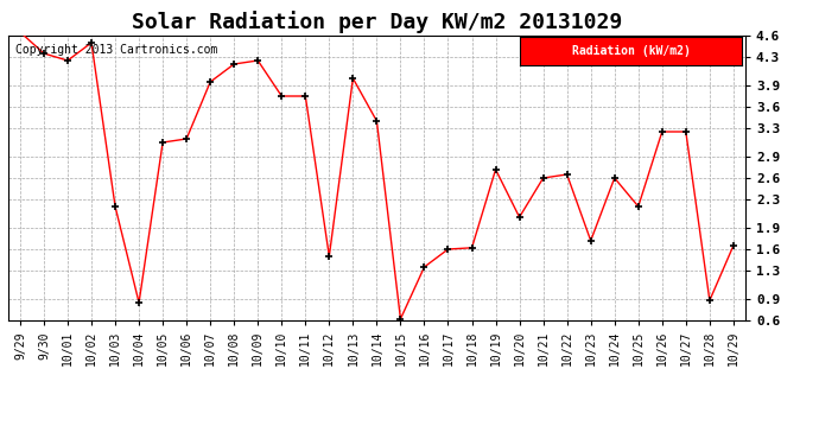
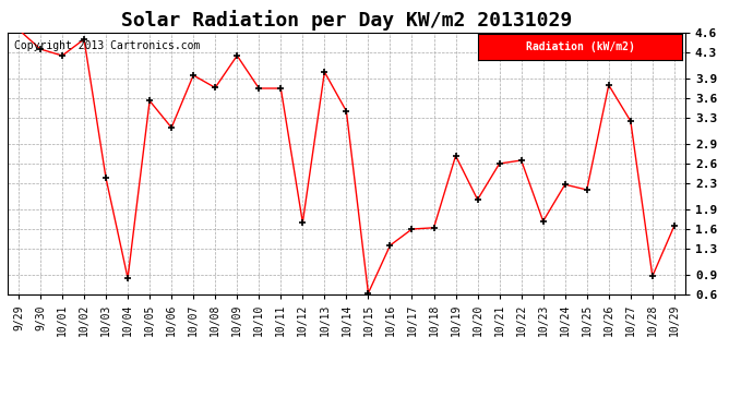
10/03: 2.20 -> 2.38
10/05: 3.10 -> 3.56
10/08: 4.20 -> 3.76
10/12: 1.50 -> 1.70
10/24: 2.60 -> 2.28
10/26: 3.25 -> 3.80
